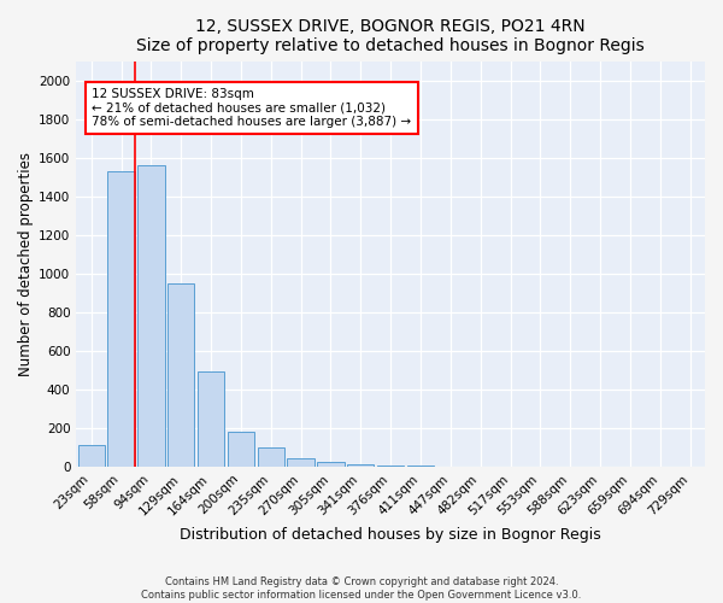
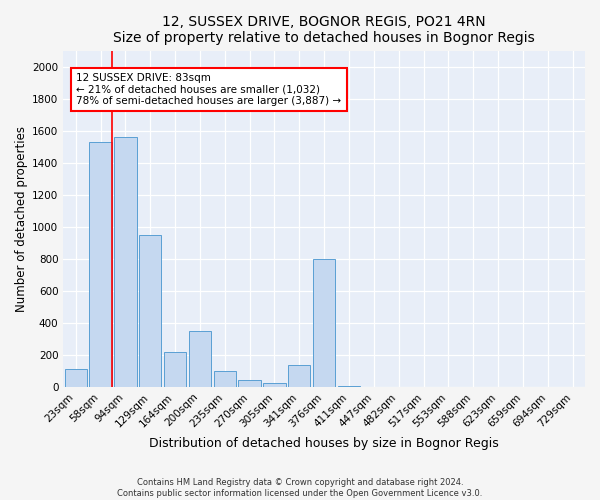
164sqm: 490 -> 220
200sqm: 180 -> 350
341sqm: 20 -> 140
376sqm: 10 -> 800
